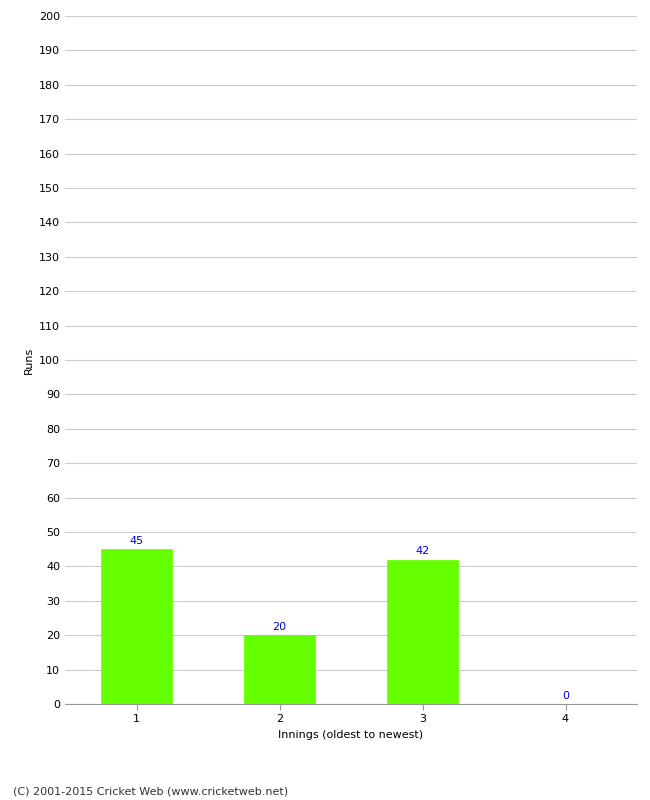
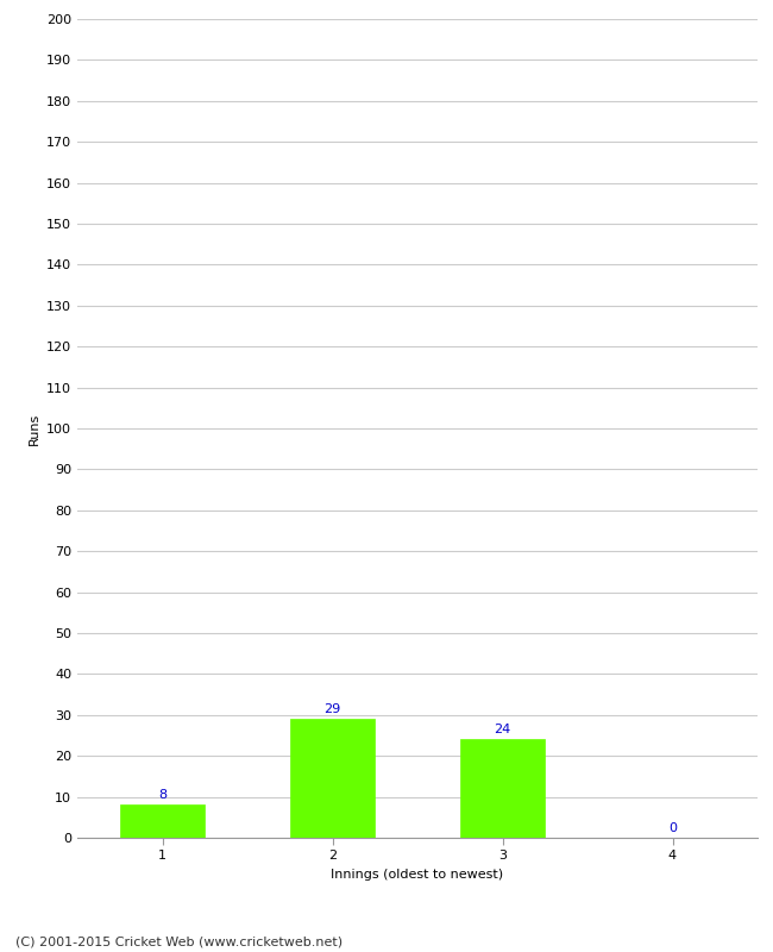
1: 45 -> 8
2: 20 -> 29
3: 42 -> 24
